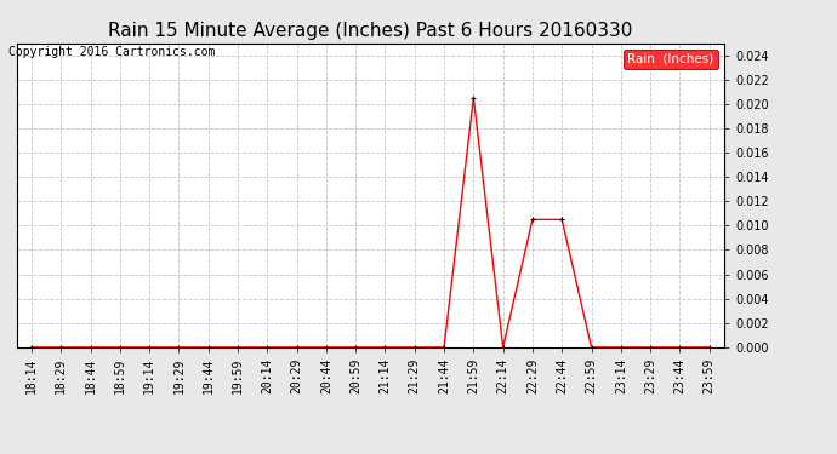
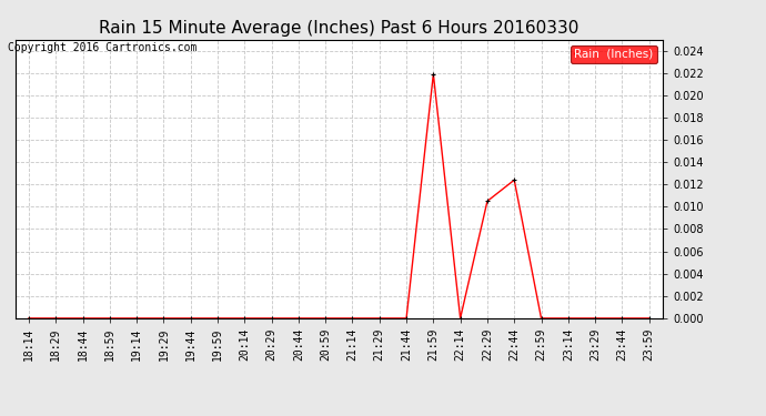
21:59: 0.0205 -> 0.0219
22:44: 0.0105 -> 0.0124
